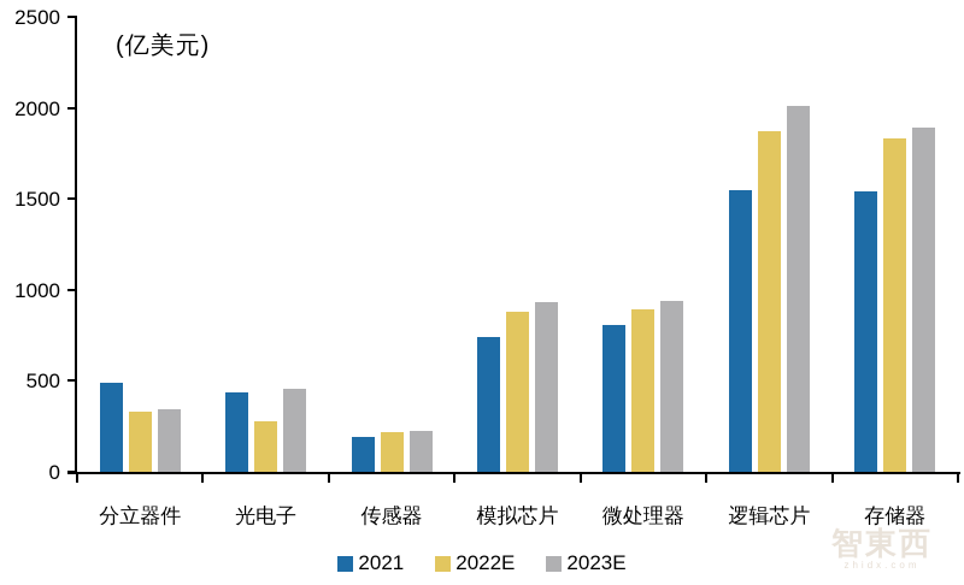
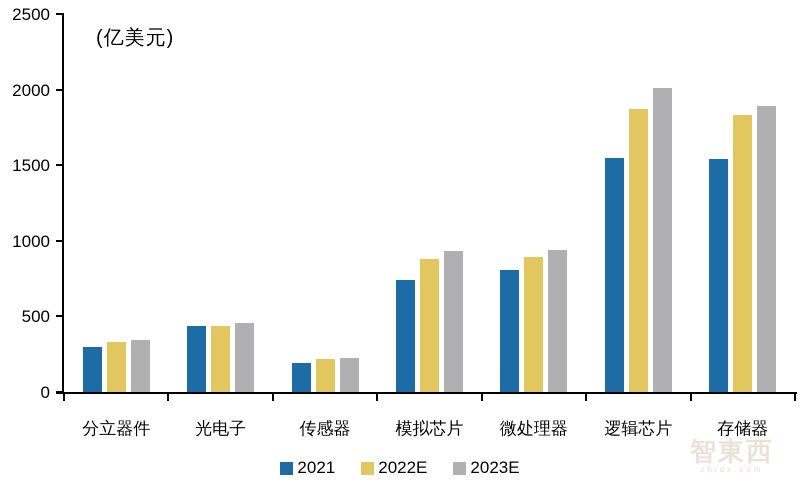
2021/分立器件: 490 -> 300
2022E/光电子: 280 -> 440
